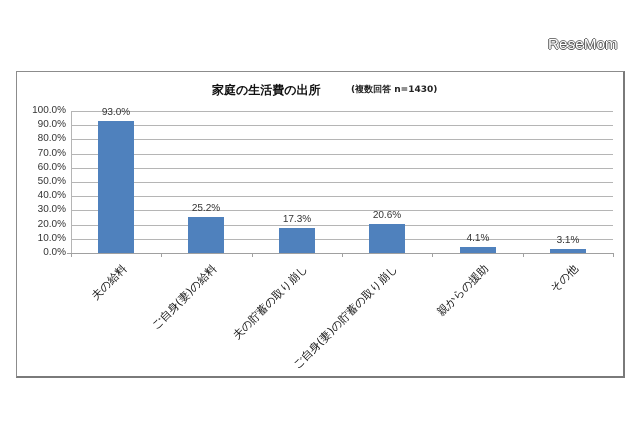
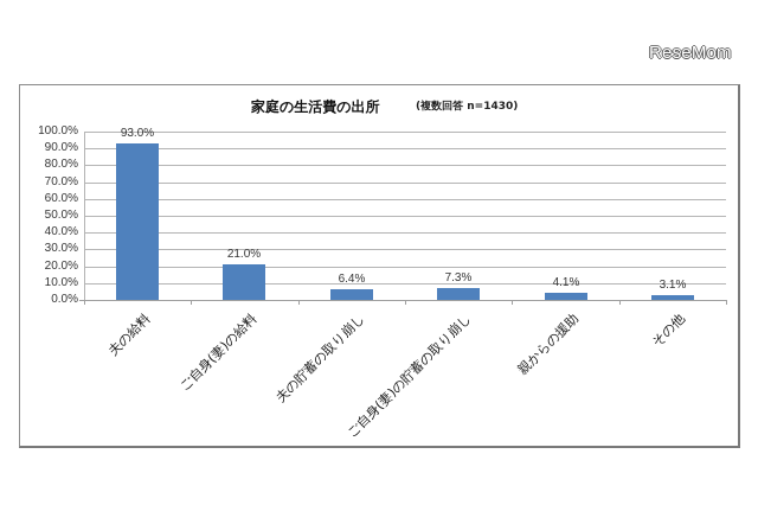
ご自身(妻)の給料: 25.2% -> 21.0%
夫の貯蓄の取り崩し: 17.3% -> 6.4%
ご自身(妻)の貯蓄の取り崩し: 20.6% -> 7.3%
